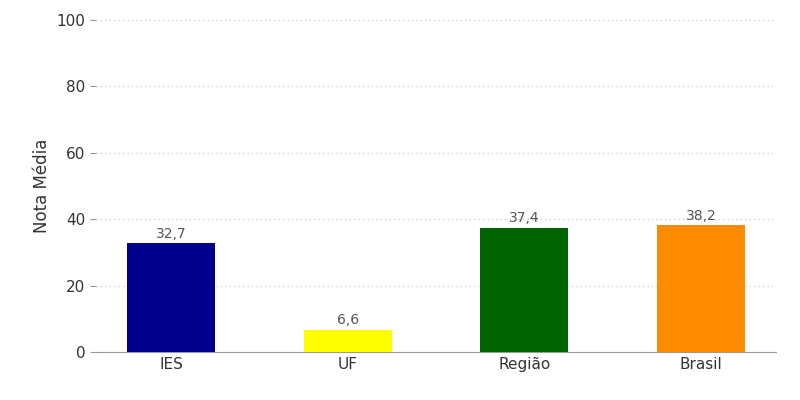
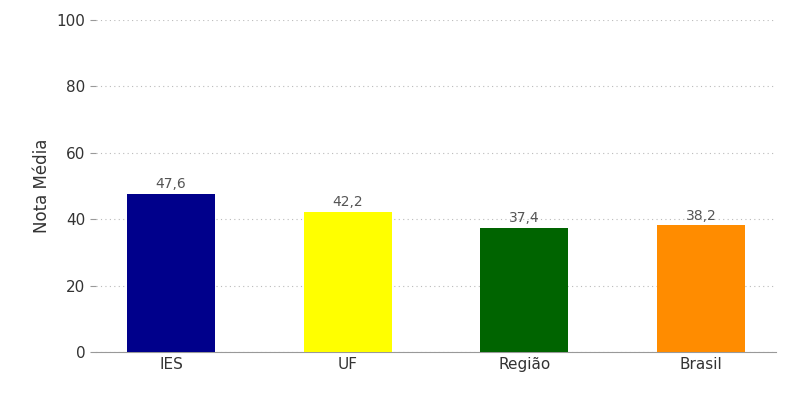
IES: 32,7 -> 47,6
UF: 6,6 -> 42,2
